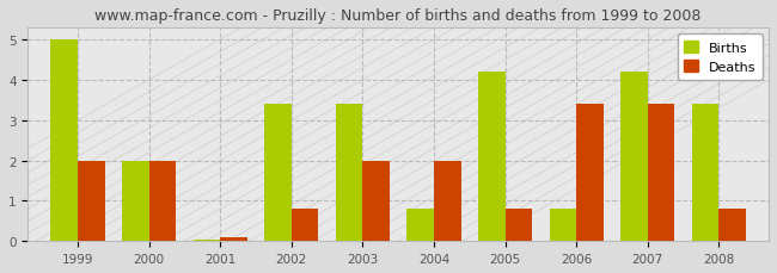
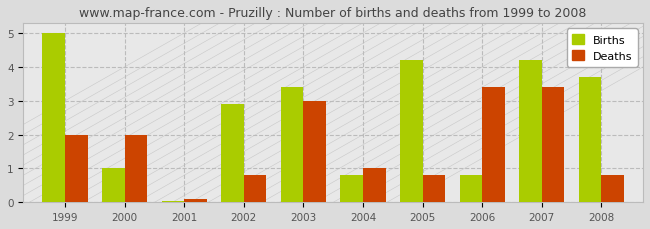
Births/2000: 2.00 -> 1.00
Births/2002: 3.40 -> 2.90
Deaths/2003: 2.0 -> 3.0
Deaths/2004: 2.0 -> 1.0
Births/2008: 3.40 -> 3.70
